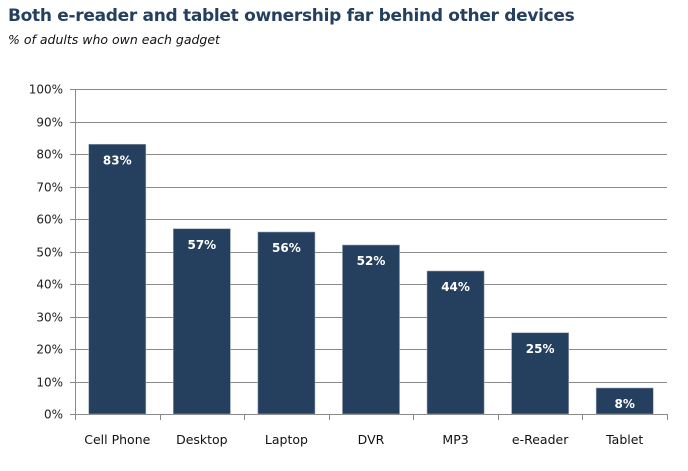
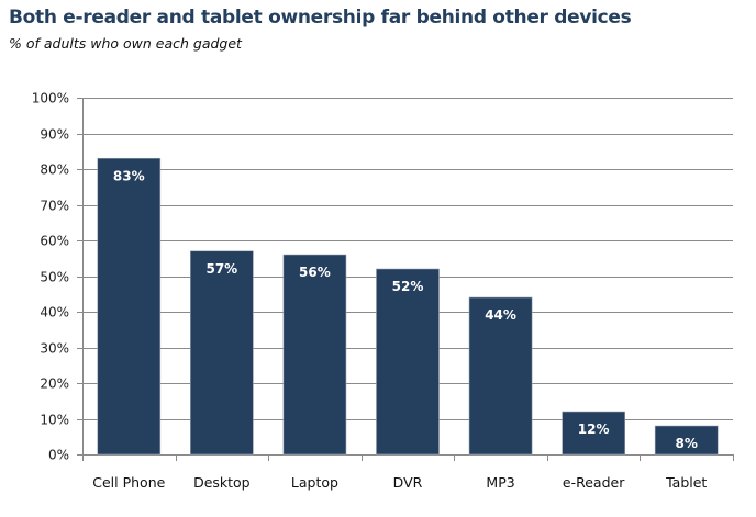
e-Reader: 25% -> 12%
